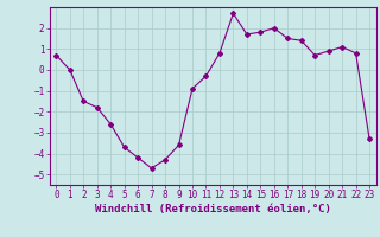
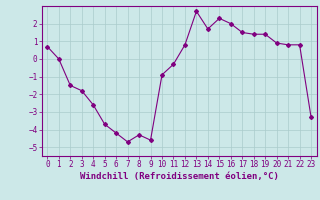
9: -3.6 -> -4.6
15: 1.8 -> 2.3
19: 0.7 -> 1.4
21: 1.1 -> 0.8
